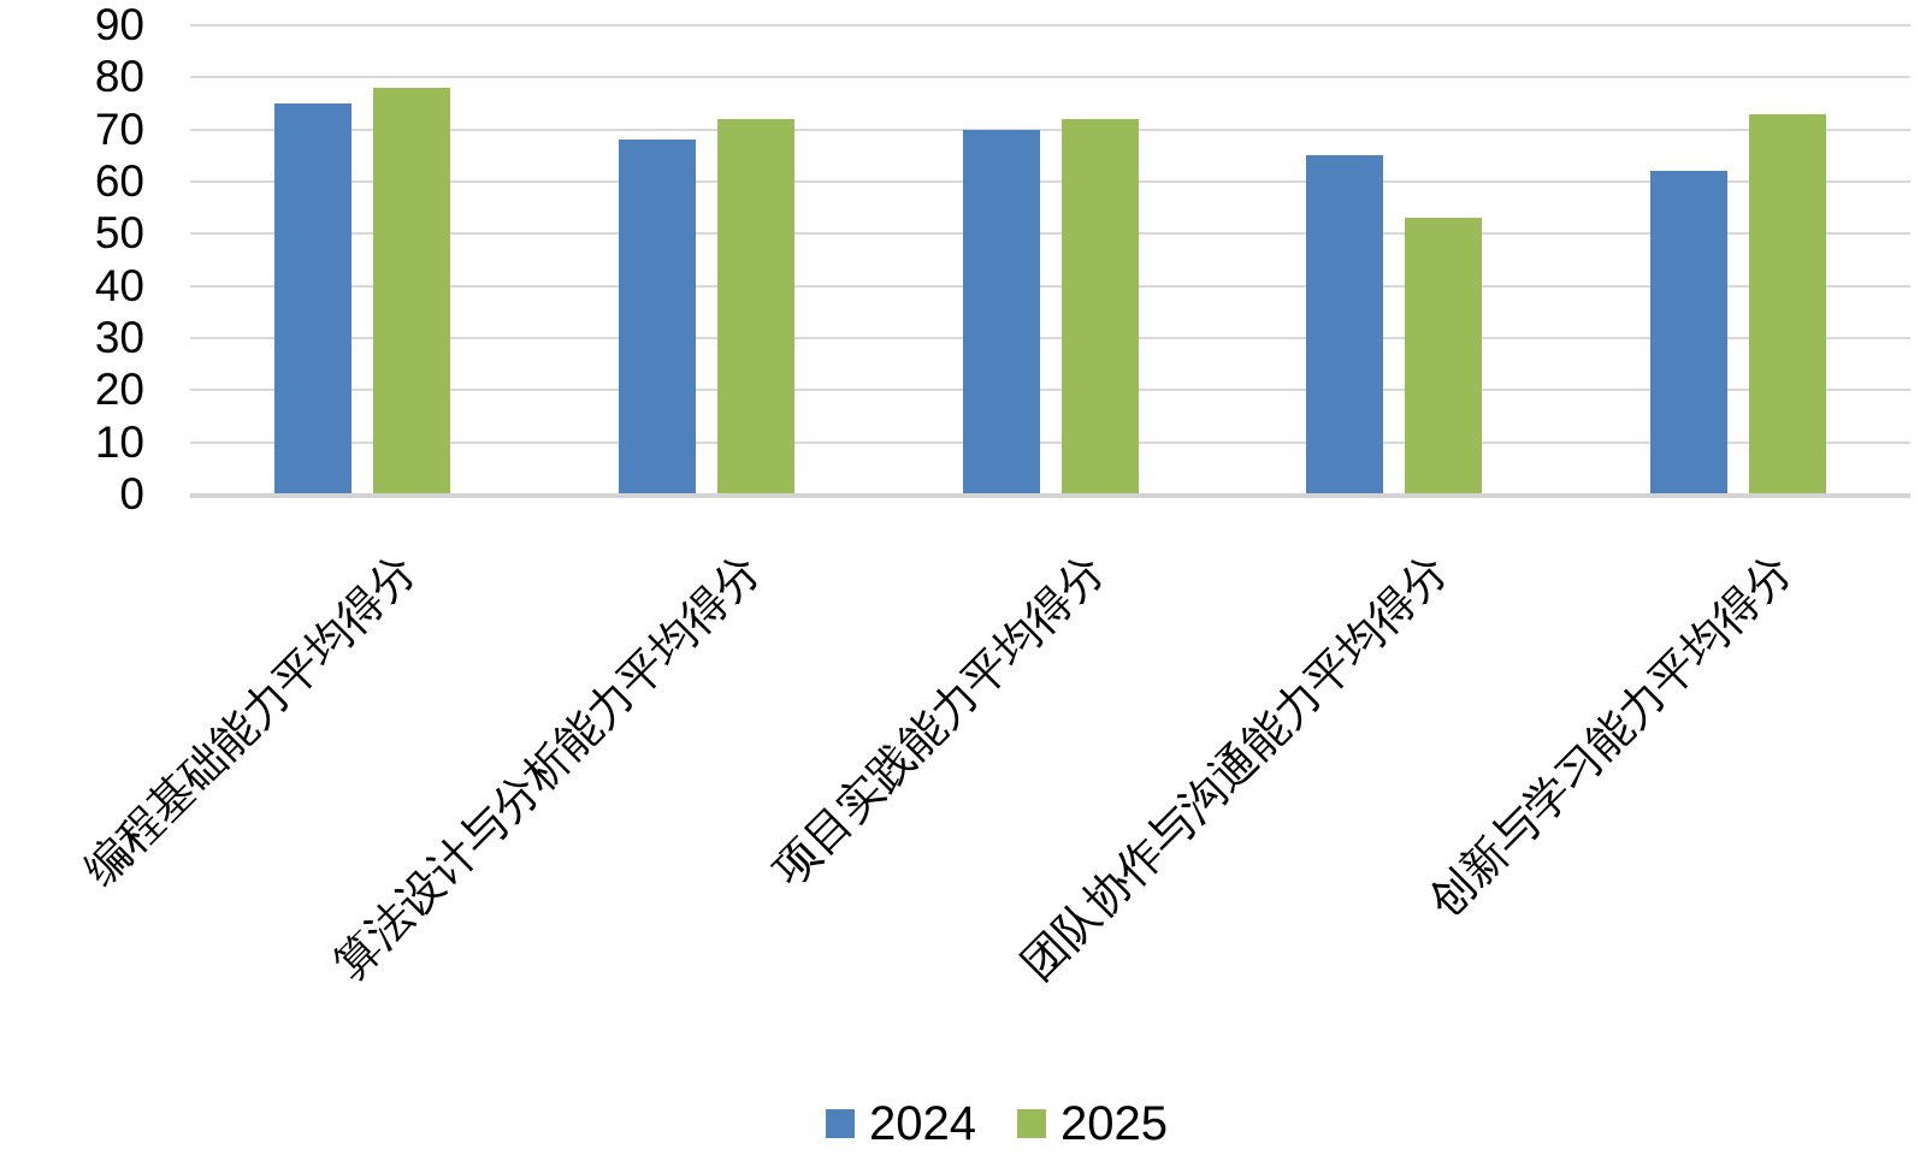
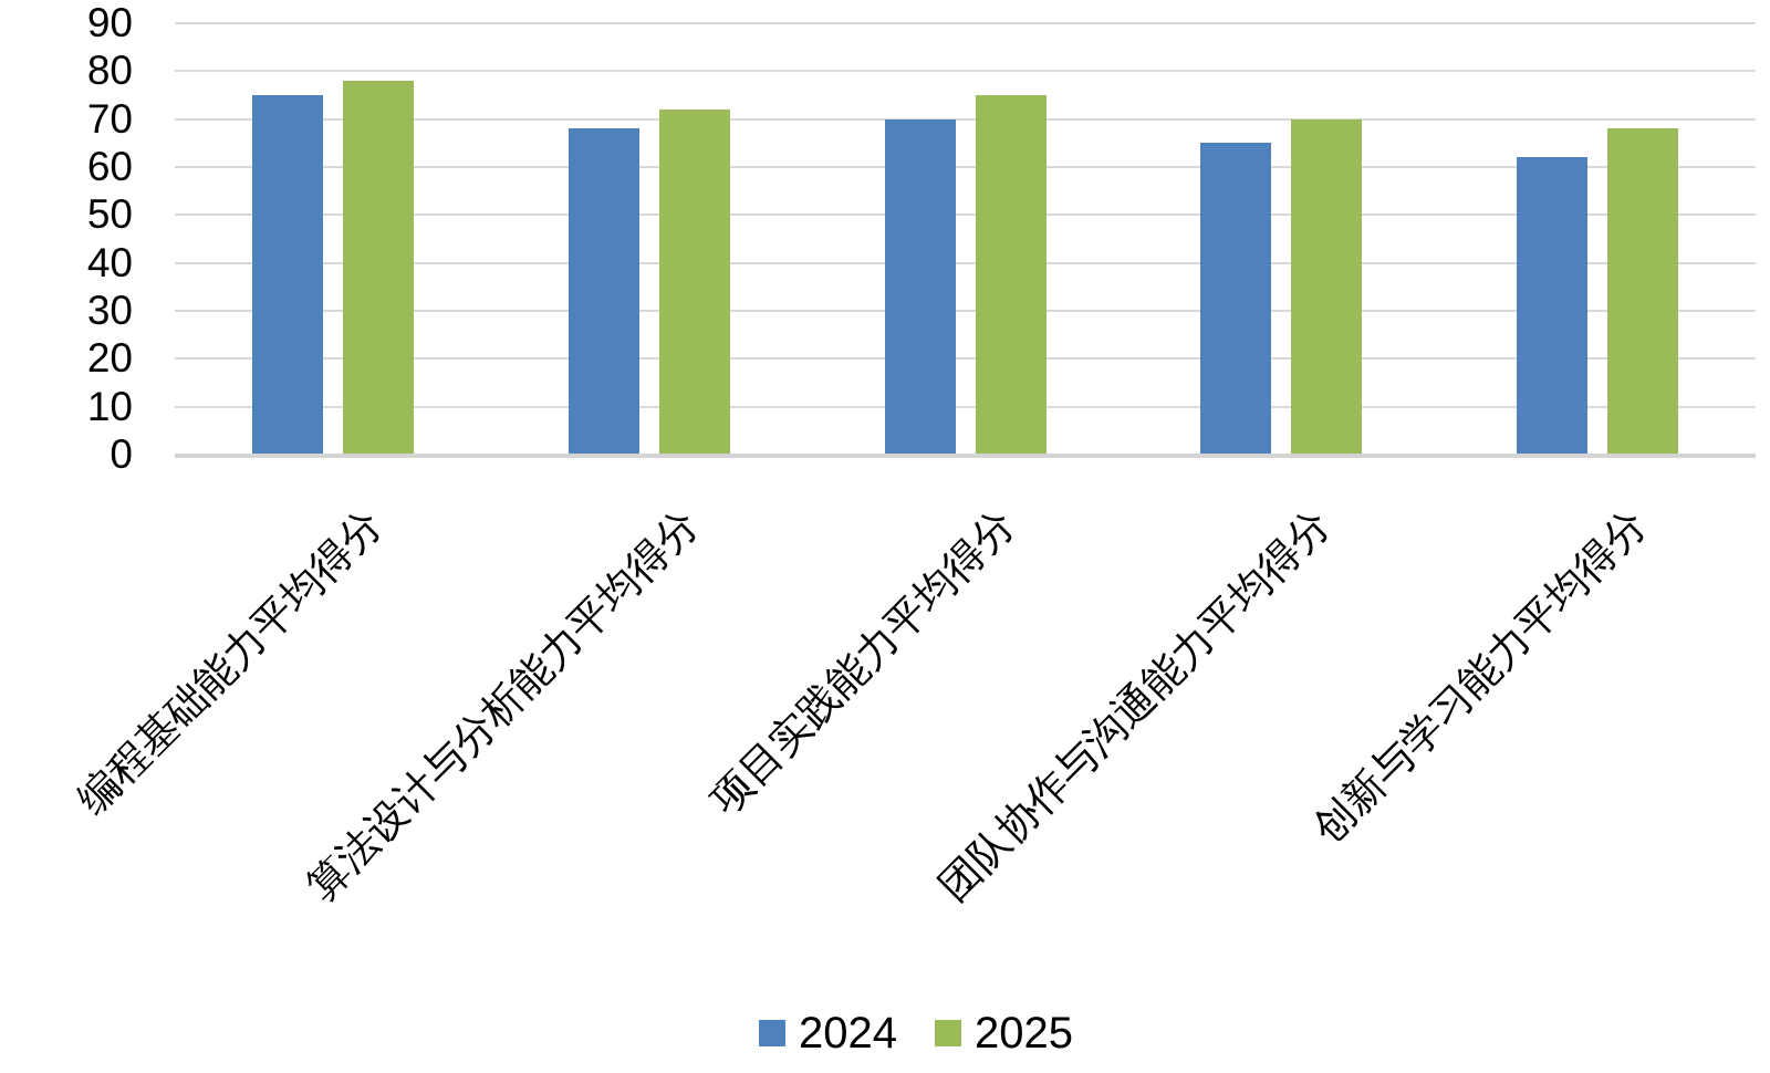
2025/项目实践能力平均得分: 72 -> 75
2025/团队协作与沟通能力平均得分: 53 -> 70
2025/创新与学习能力平均得分: 73 -> 68
